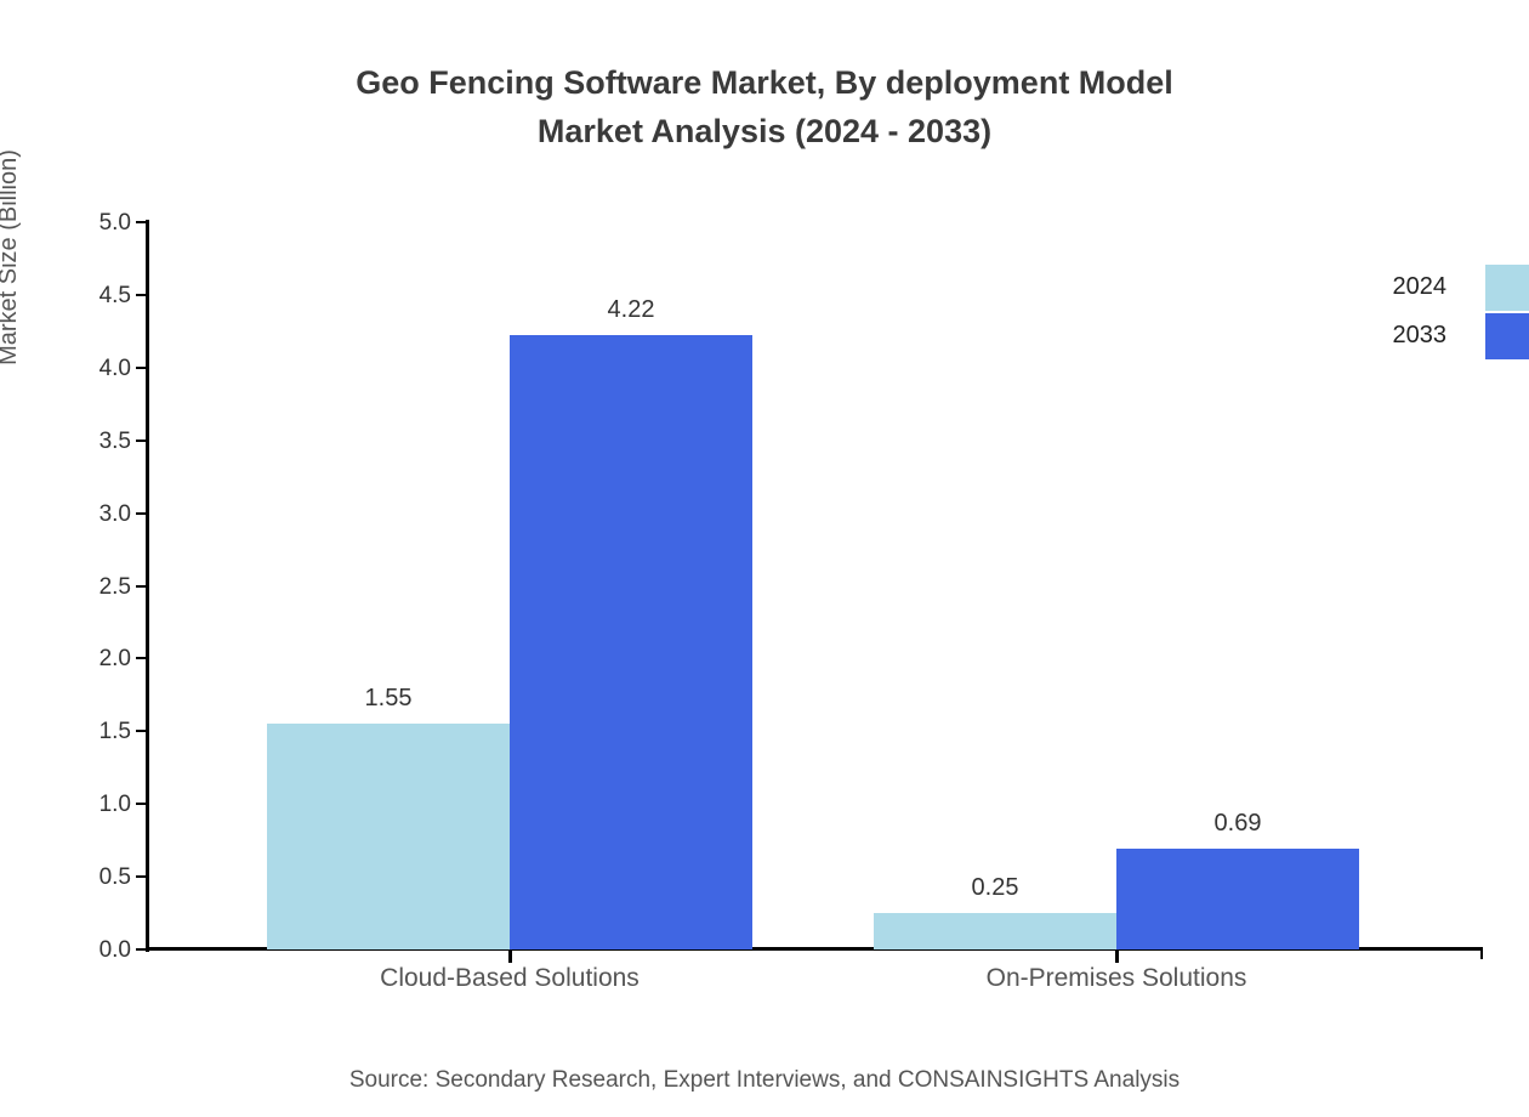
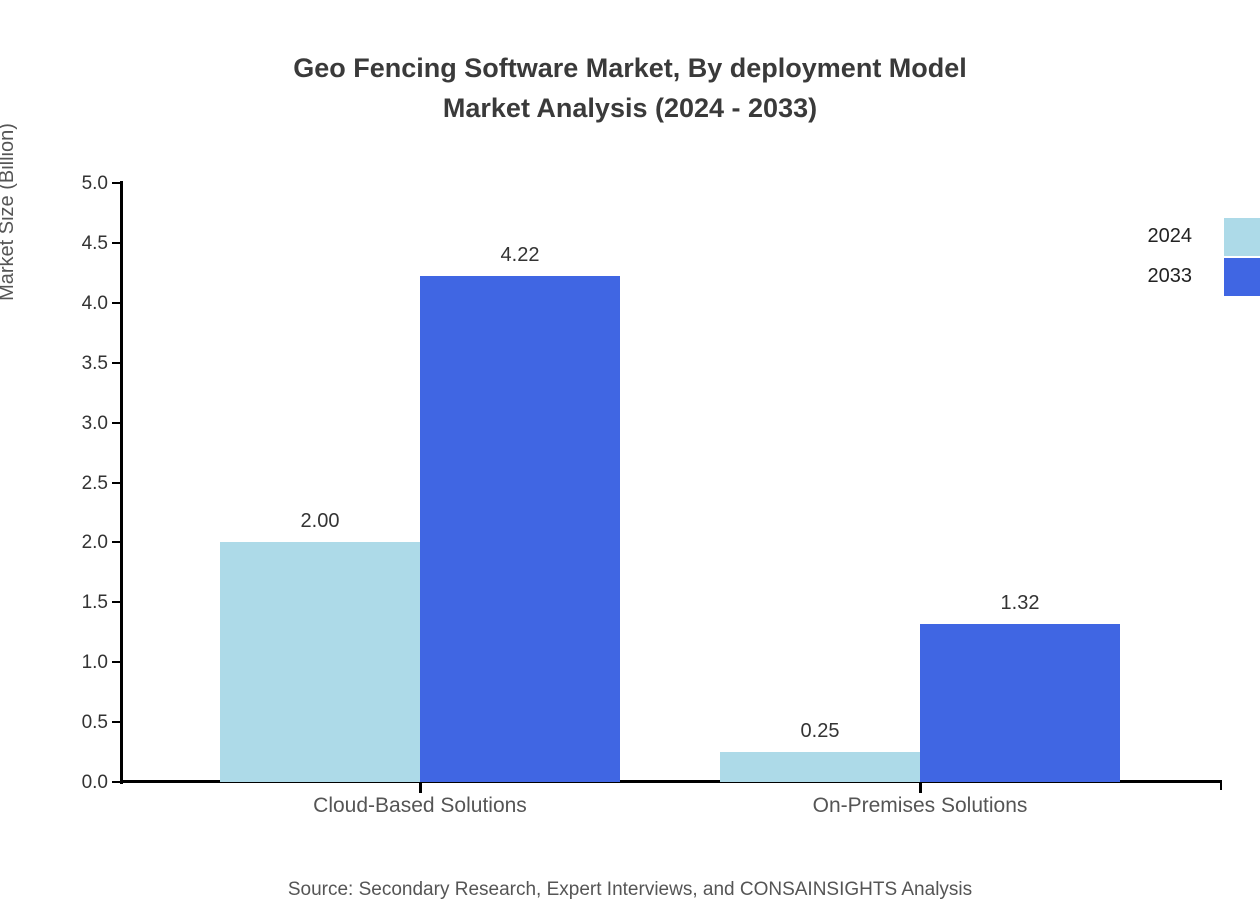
2024/Cloud-Based Solutions: 1.55 -> 2.00
2033/On-Premises Solutions: 0.69 -> 1.32
